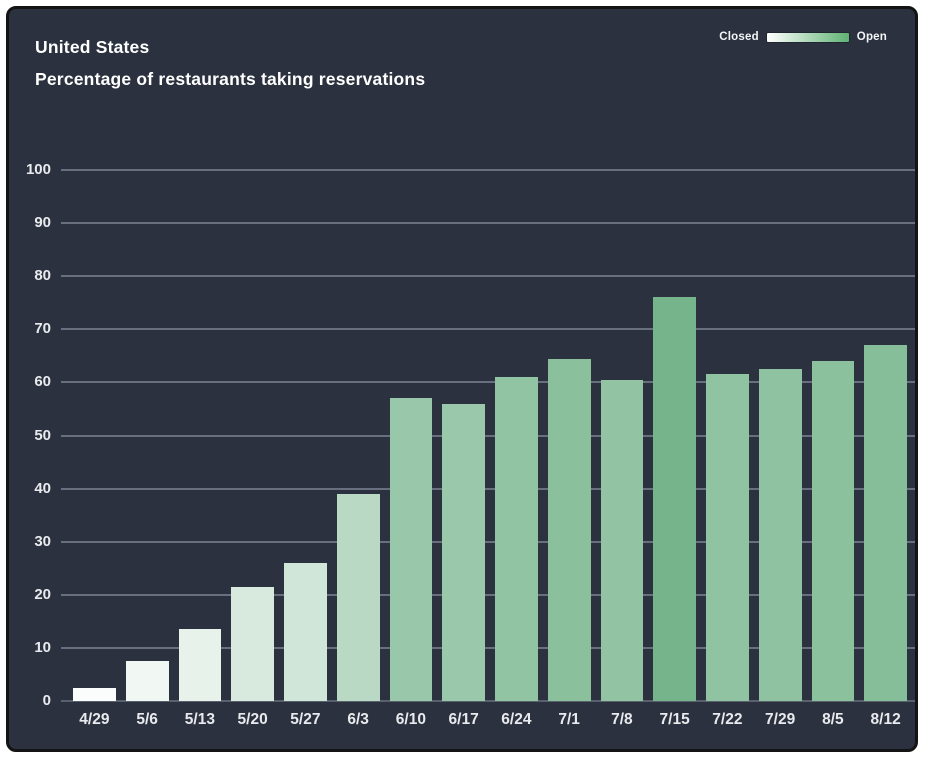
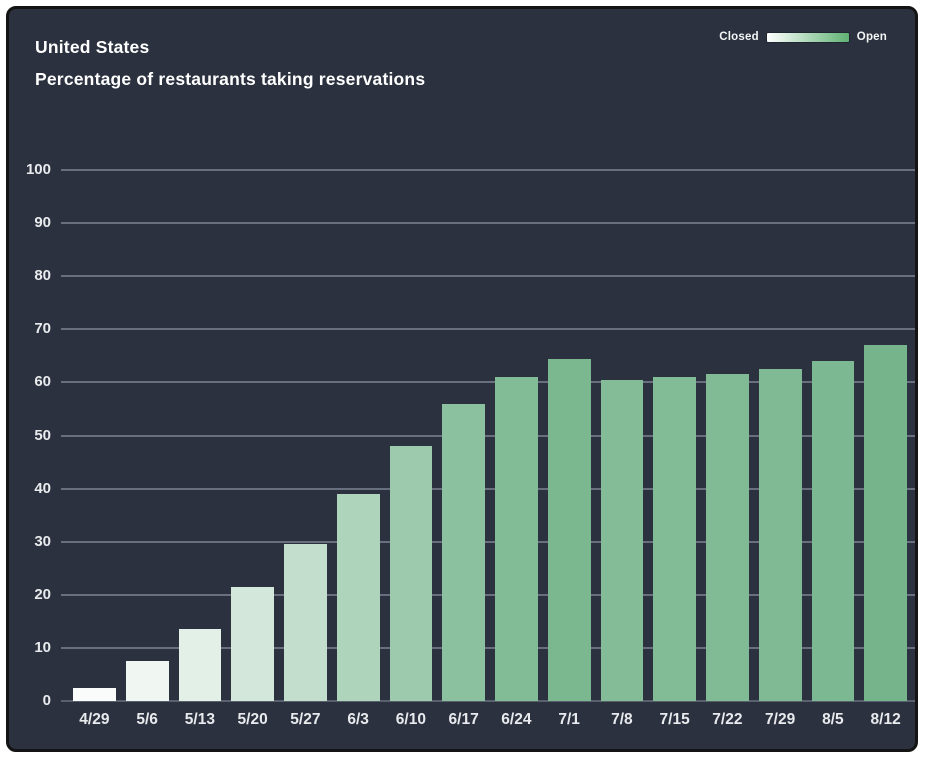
5/27: 26 -> 30
6/10: 57 -> 48
7/15: 76 -> 61
